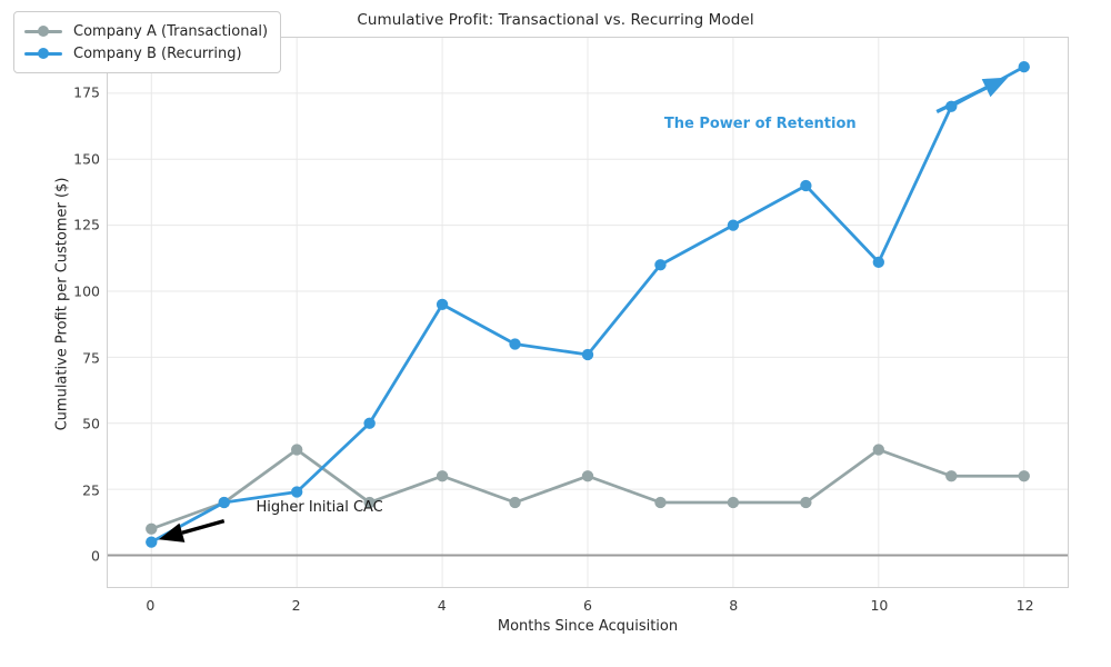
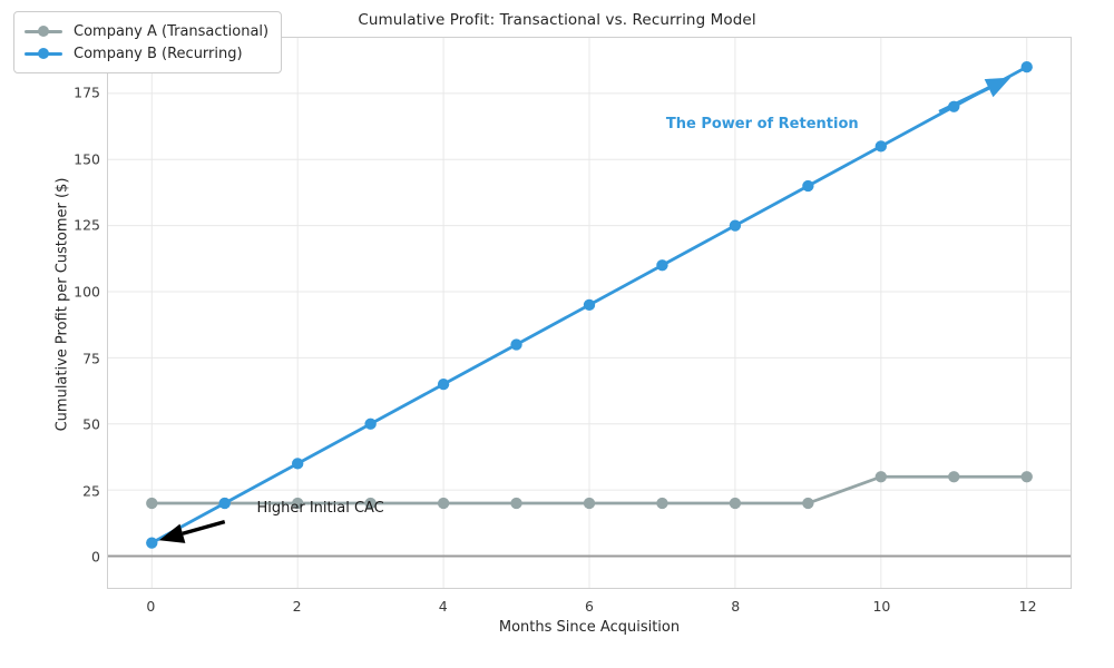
Company A (Transactional)/0: 10 -> 20
Company A (Transactional)/2: 40 -> 20
Company B (Recurring)/2: 24 -> 35
Company A (Transactional)/4: 30 -> 20
Company B (Recurring)/4: 95 -> 65
Company A (Transactional)/6: 30 -> 20
Company B (Recurring)/6: 76 -> 95
Company A (Transactional)/10: 40 -> 30
Company B (Recurring)/10: 111 -> 155
